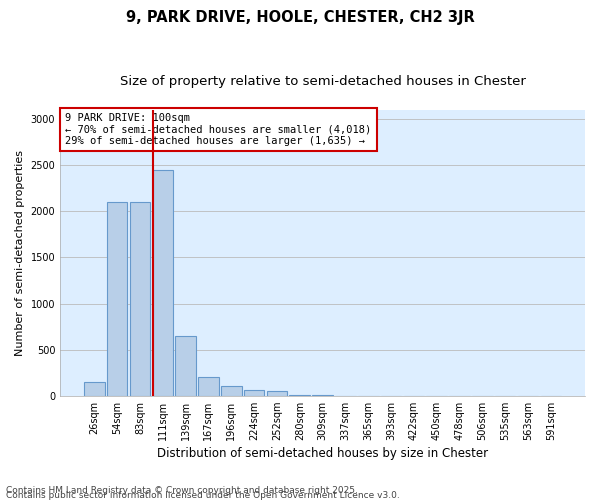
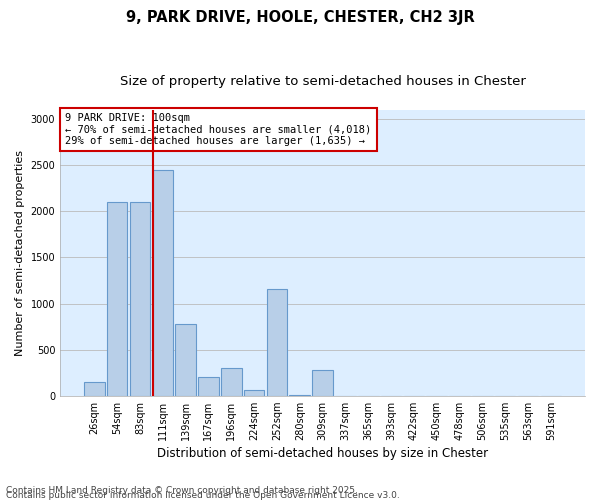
139sqm: 650 -> 780
196sqm: 100 -> 300
252sqm: 50 -> 1160
309sqm: 0 -> 280
